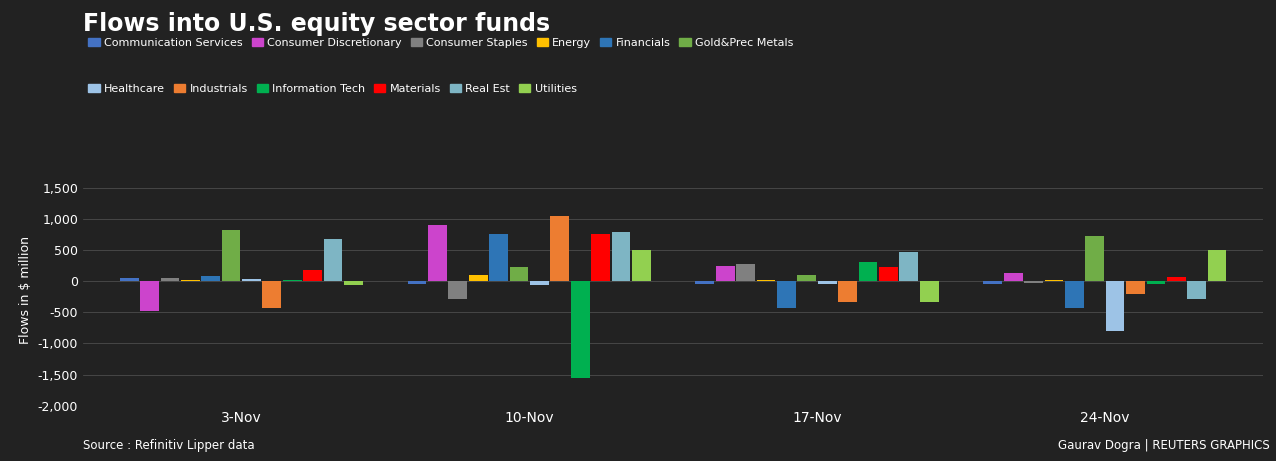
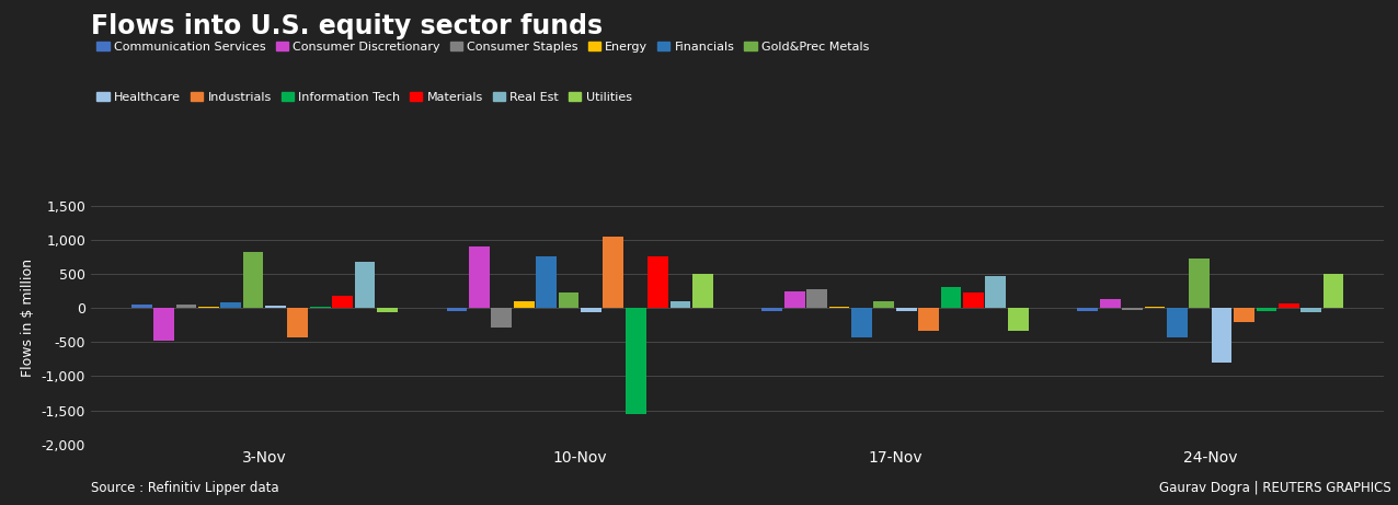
Real Est/10-Nov: 780 -> 100
Real Est/24-Nov: -280 -> -60
